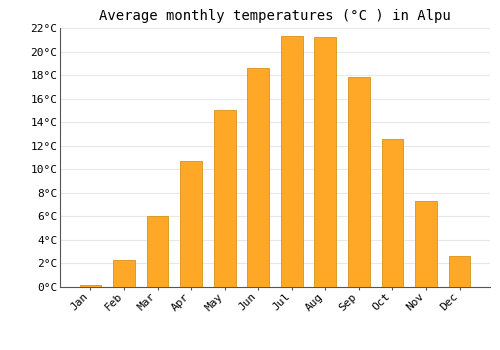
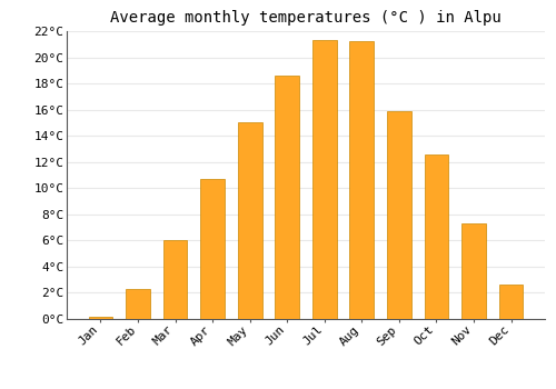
Sep: 17.8°C -> 15.9°C
